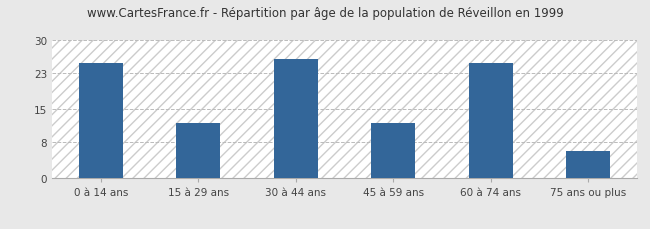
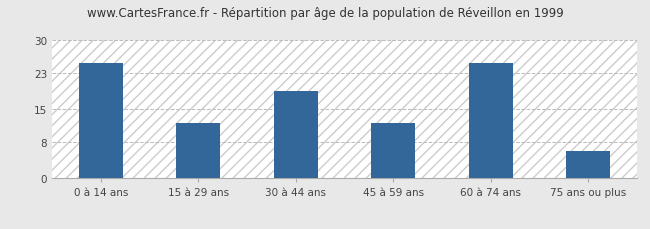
30 à 44 ans: 26 -> 19
